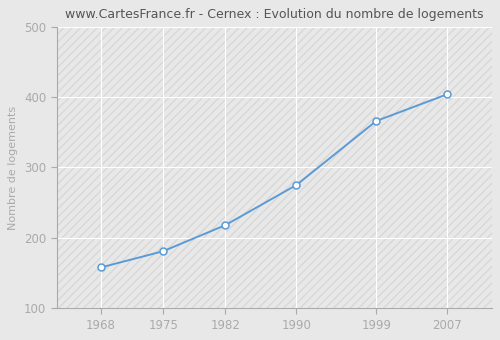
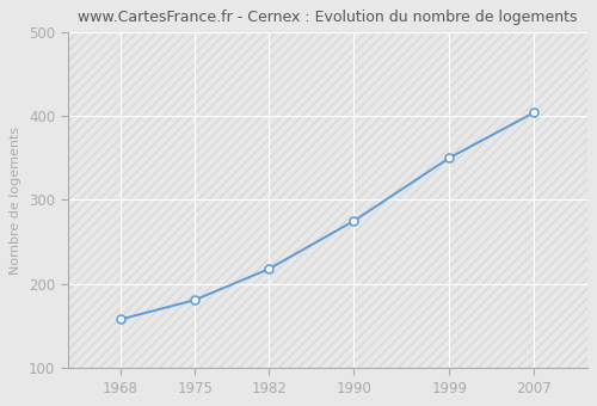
1999: 366 -> 350
